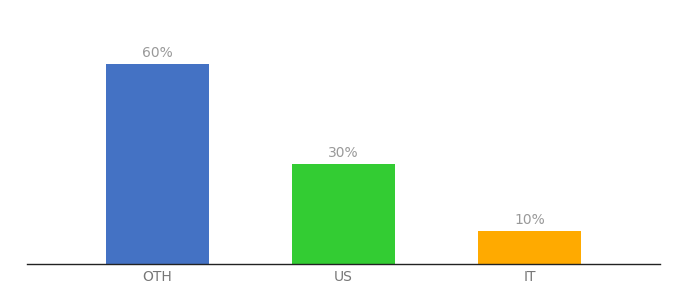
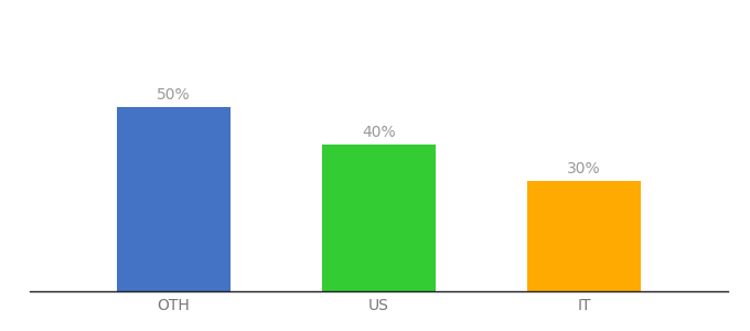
OTH: 60% -> 50%
US: 30% -> 40%
IT: 10% -> 30%
